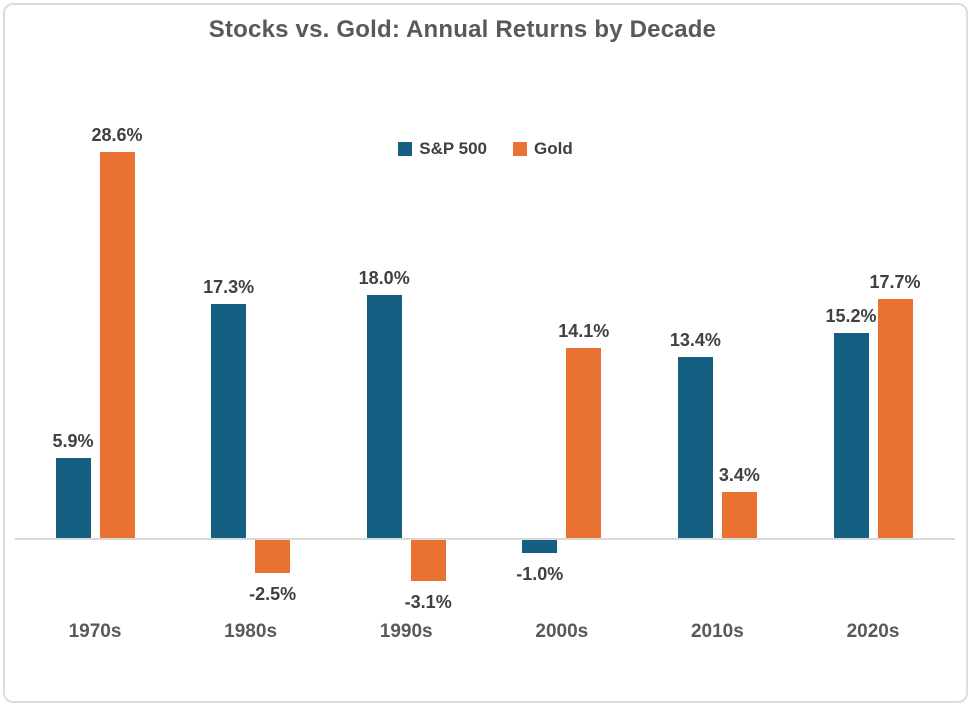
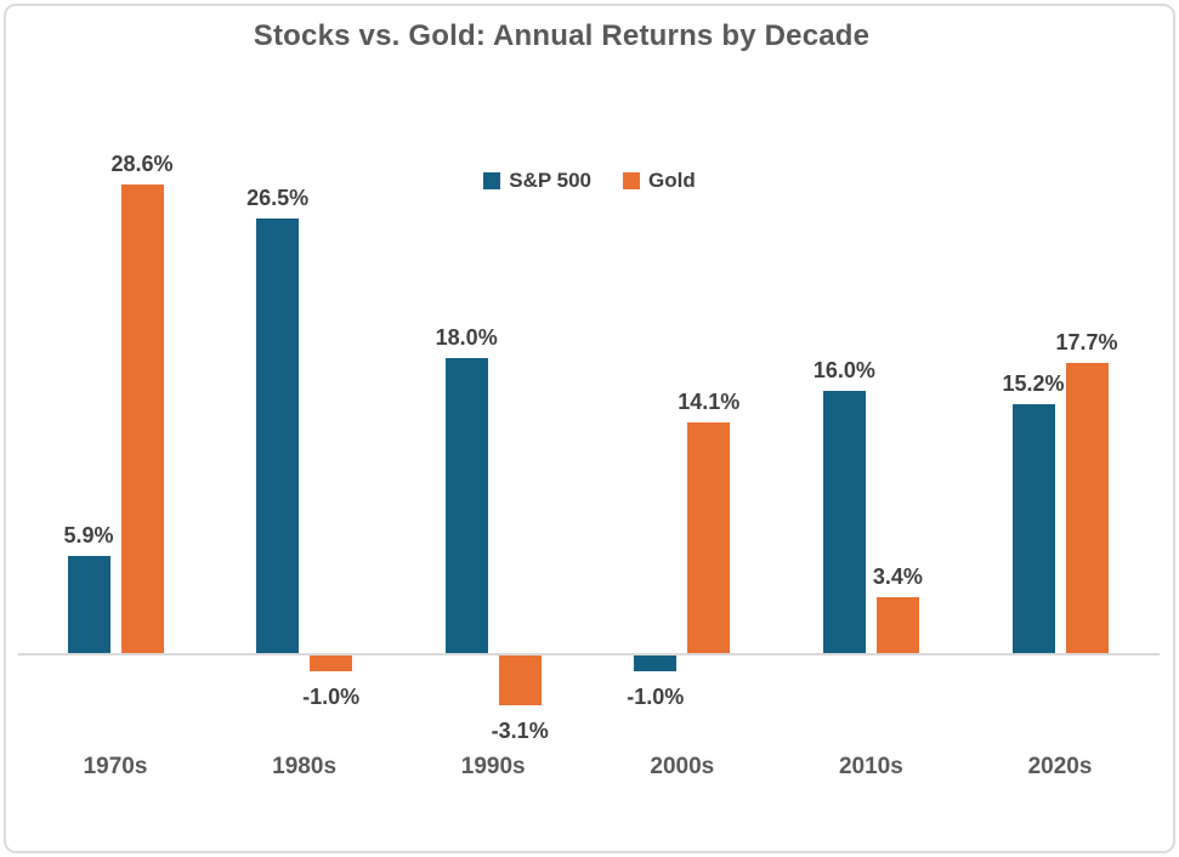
S&P 500/1980s: 17.3% -> 26.5%
Gold/1980s: -2.5% -> -1.0%
S&P 500/2010s: 13.4% -> 16.0%
